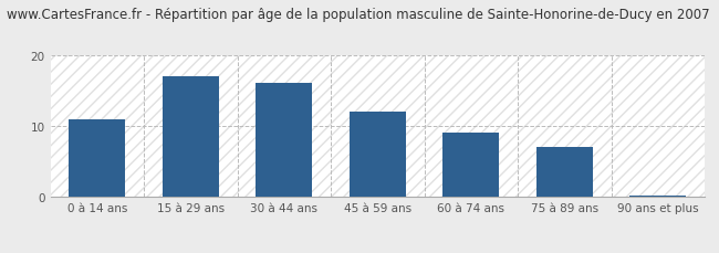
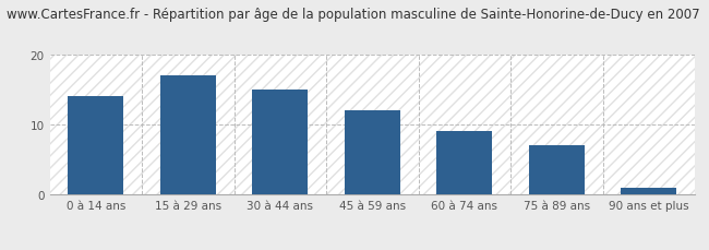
0 à 14 ans: 11.0 -> 14.0
30 à 44 ans: 16.0 -> 15.0
90 ans et plus: 0.2 -> 1.0
